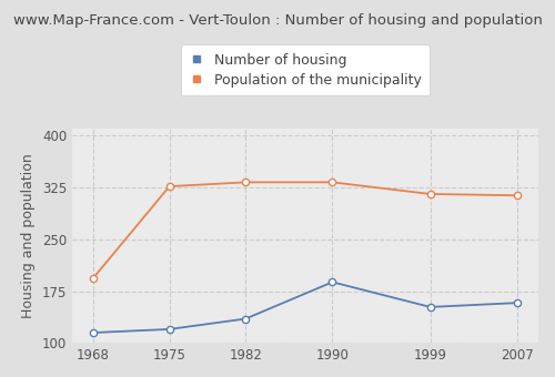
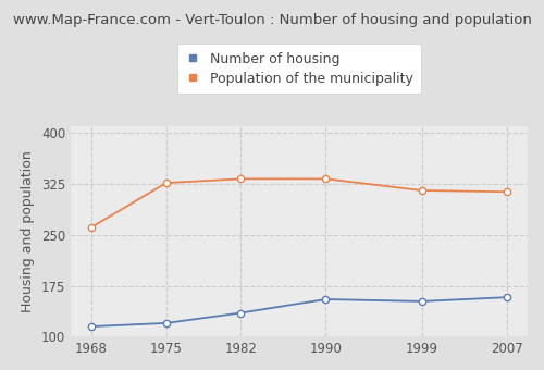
Population of the municipality/1968: 194 -> 261
Number of housing/1990: 188 -> 155
